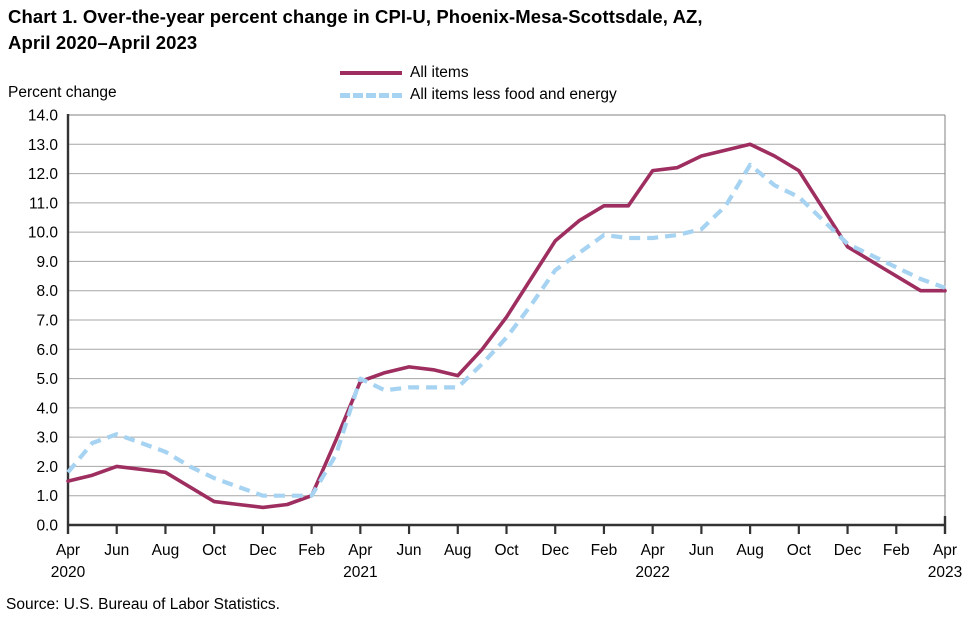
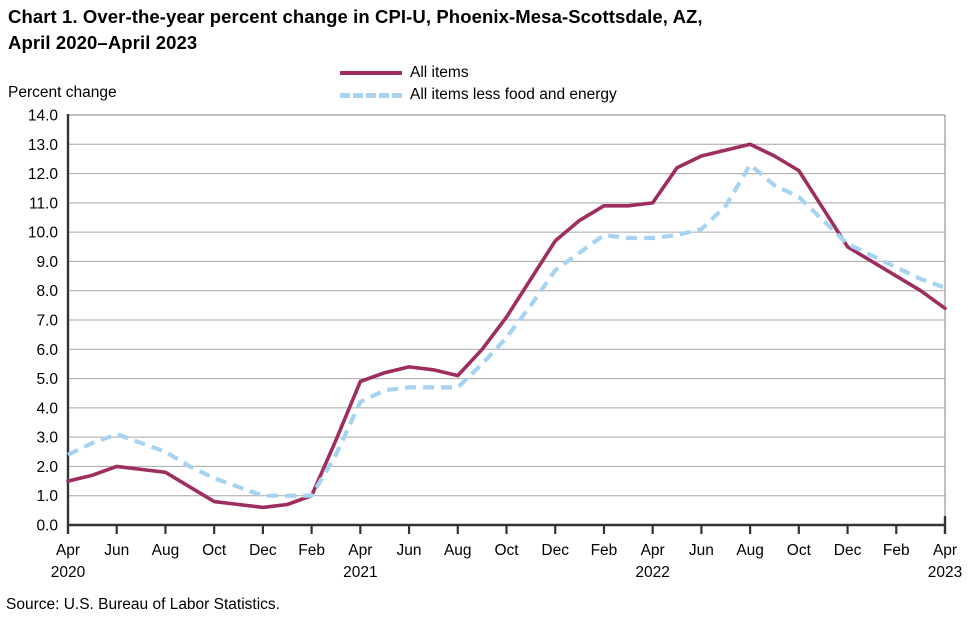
All items less food and energy/Apr 2020: 1.8 -> 2.4
All items less food and energy/Apr 2021: 5.0 -> 4.2
All items/Apr 2022: 12.1 -> 11.0
All items/Apr 2023: 8.0 -> 7.4
